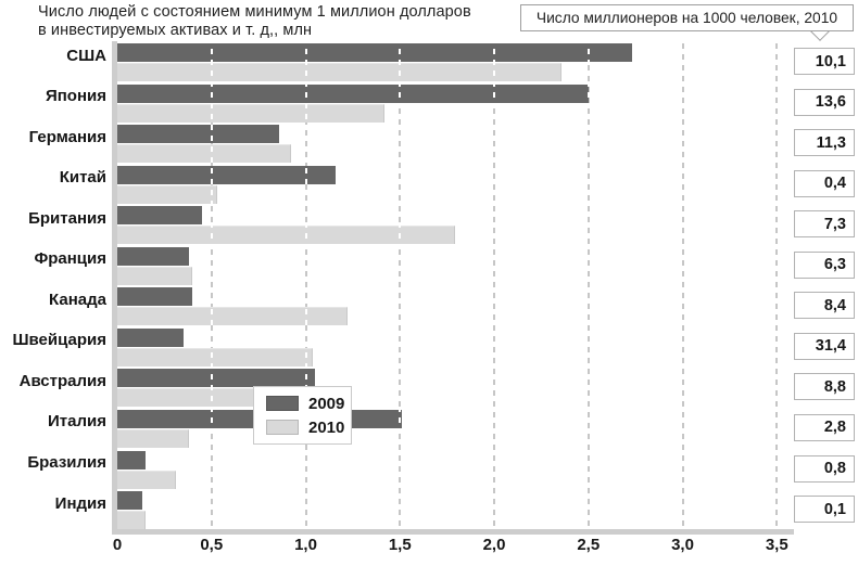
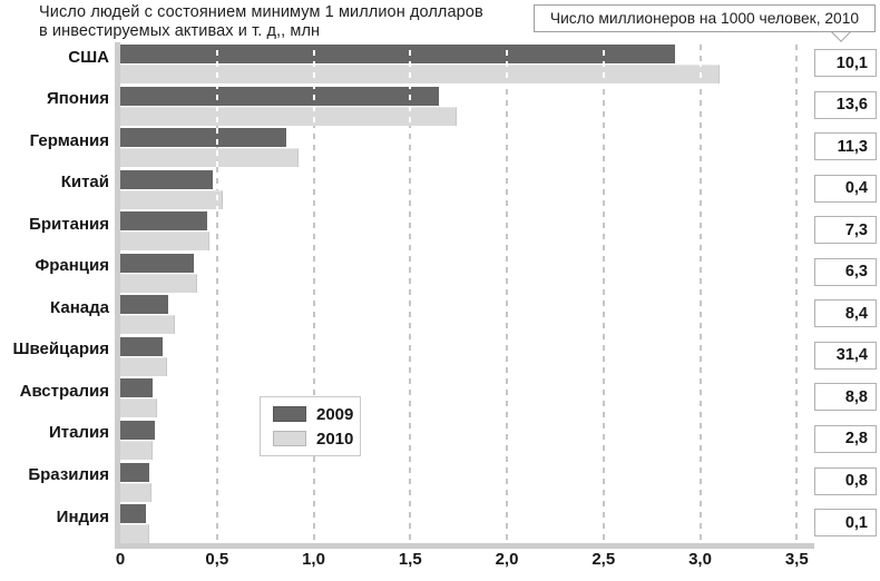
2009/США: 2,73 -> 2,87
2010/США: 2,36 -> 3,10
2009/Япония: 2,50 -> 1,65
2010/Япония: 1,42 -> 1,74
2009/Китай: 1,16 -> 0,48
2010/Британия: 1,79 -> 0,46
2009/Канада: 0,40 -> 0,25
2010/Канада: 1,22 -> 0,28
2009/Швейцария: 0,35 -> 0,22
2010/Швейцария: 1,04 -> 0,24
2009/Австралия: 1,05 -> 0,17
2010/Австралия: 0,74 -> 0,19
2009/Италия: 1,51 -> 0,18
2010/Италия: 0,38 -> 0,17
2010/Бразилия: 0,31 -> 0,16
